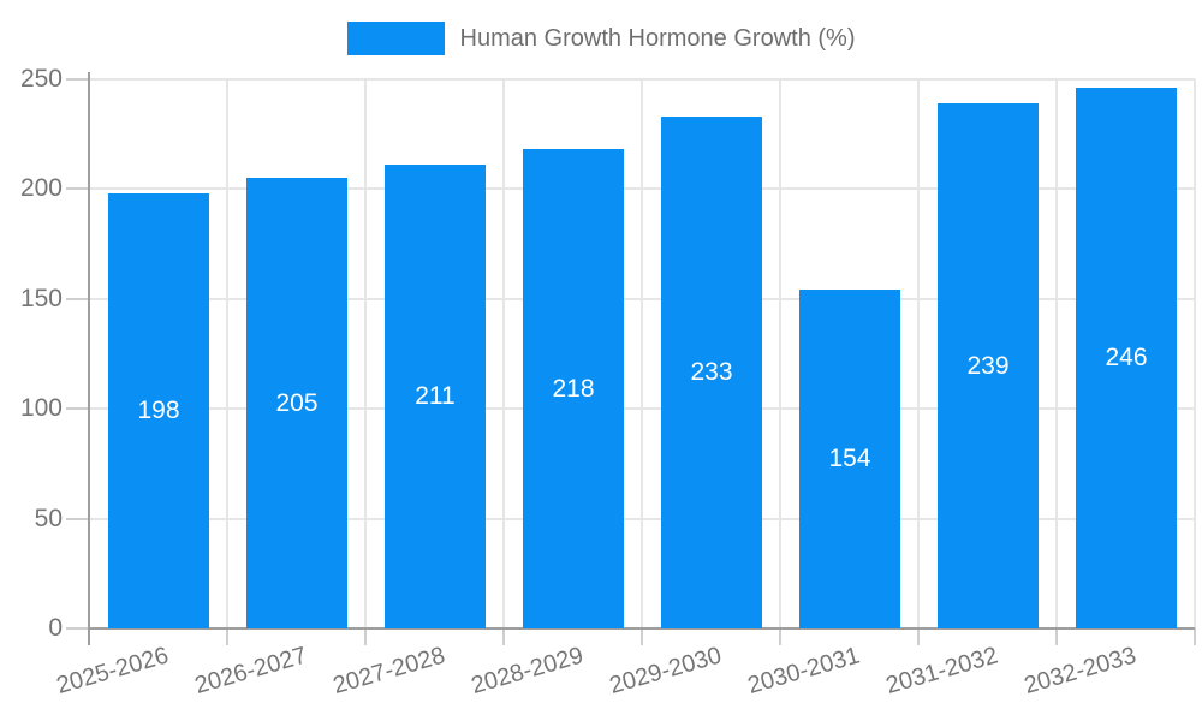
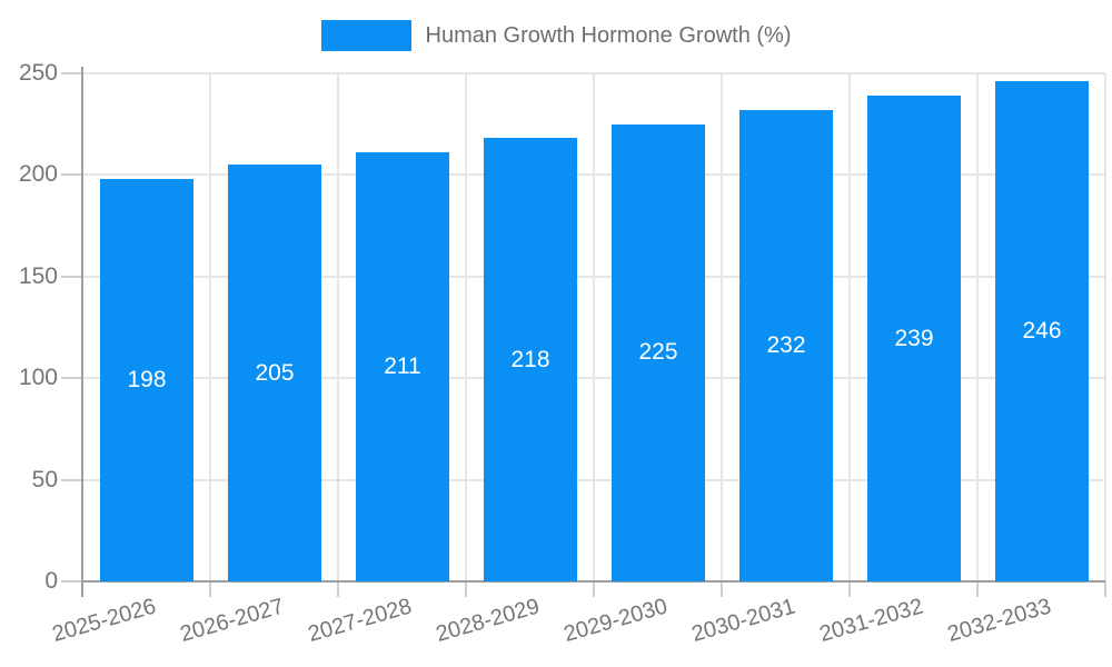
2029-2030: 233 -> 225
2030-2031: 154 -> 232
